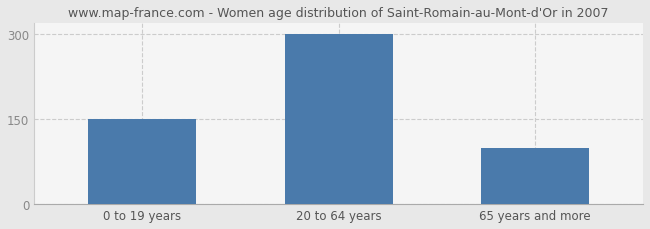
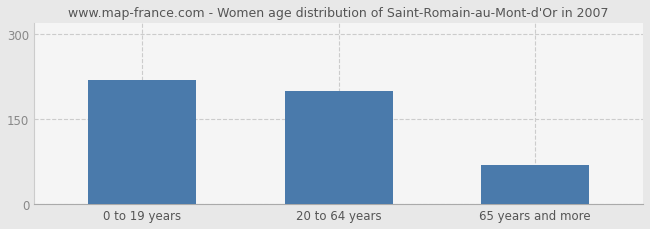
0 to 19 years: 150 -> 220
20 to 64 years: 300 -> 200
65 years and more: 100 -> 70
